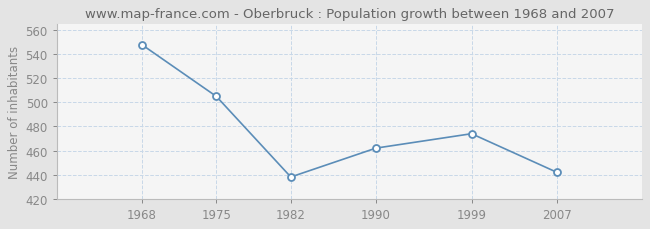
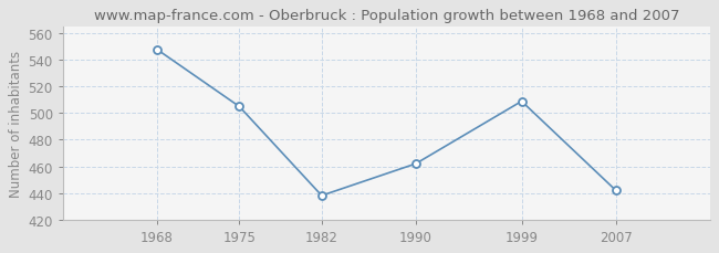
1999: 474 -> 509
